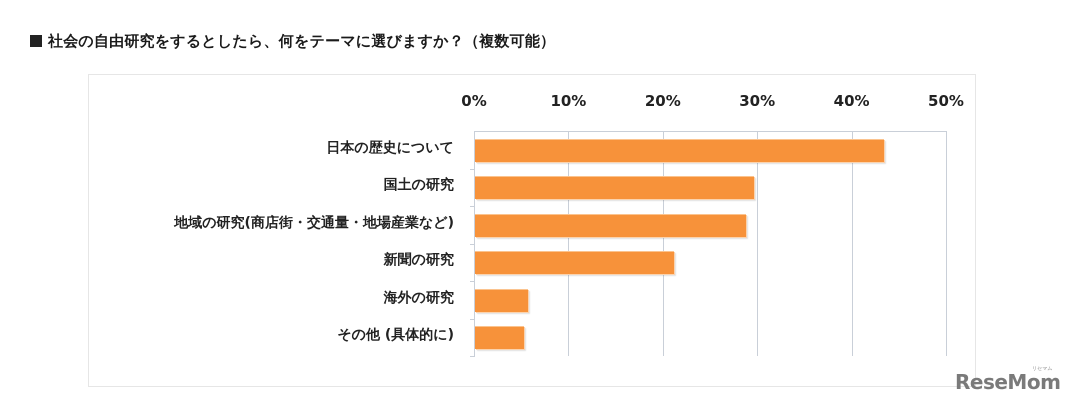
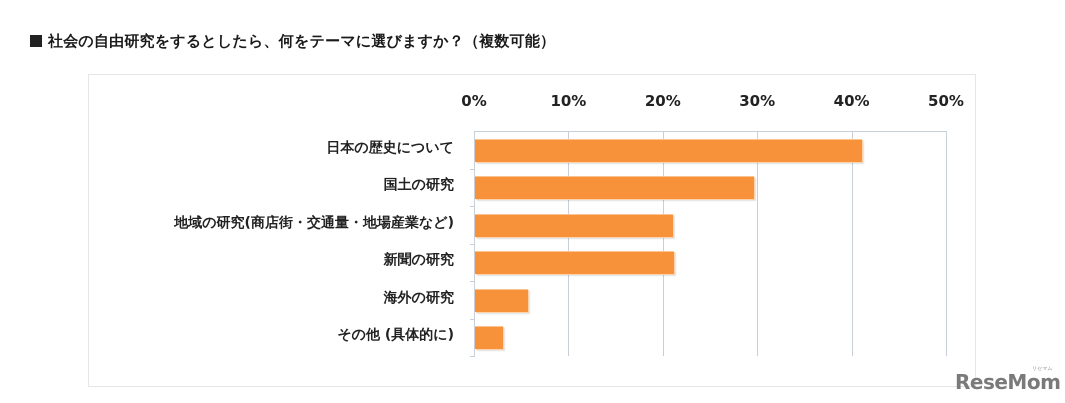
日本の歴史について: 43% -> 41%
地域の研究(商店街・交通量・地場産業など): 29% -> 21%
その他 (具体的に): 5% -> 3%
